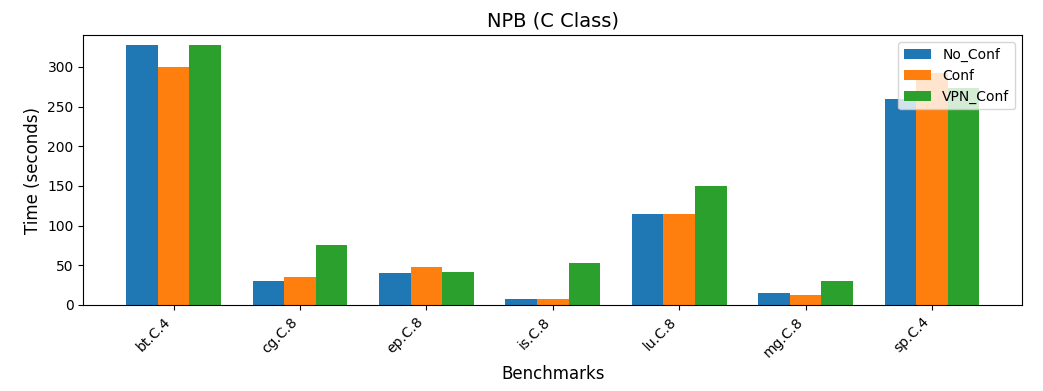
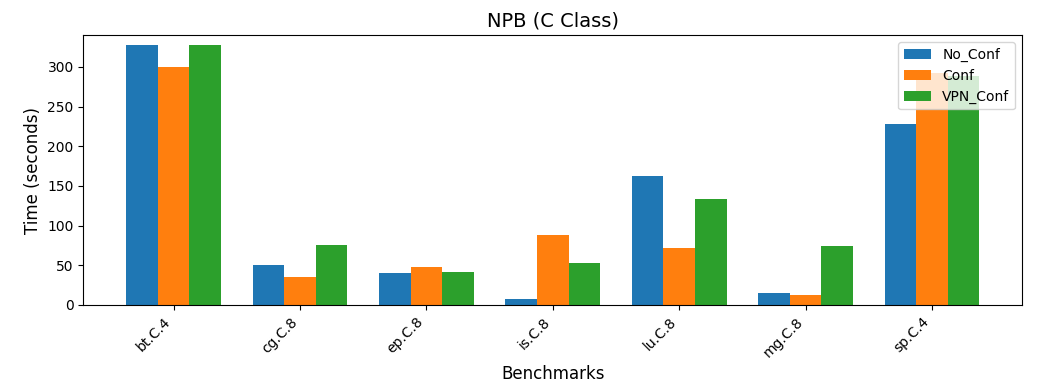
No_Conf/cg.C.8: 30 -> 50
Conf/is.C.8: 8 -> 88
No_Conf/lu.C.8: 115 -> 162
Conf/lu.C.8: 115 -> 72
VPN_Conf/lu.C.8: 150 -> 134
VPN_Conf/mg.C.8: 30 -> 74
No_Conf/sp.C.4: 260 -> 228
VPN_Conf/sp.C.4: 273 -> 288
